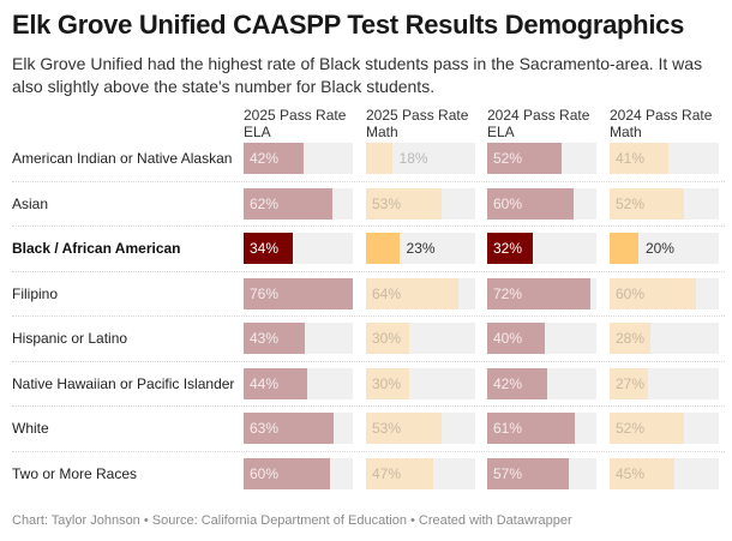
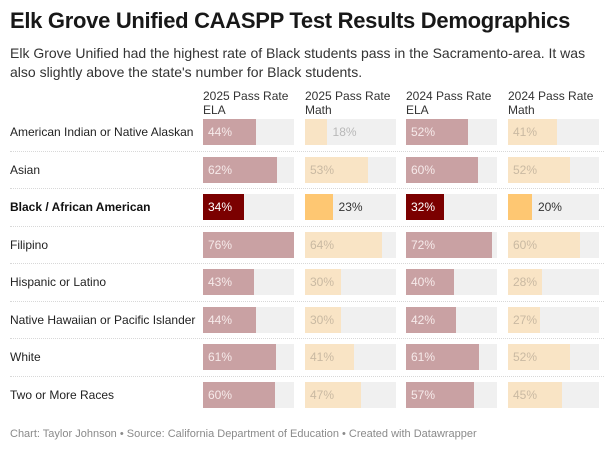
2025 Pass Rate ELA/American Indian or Native Alaskan: 42% -> 44%
2025 Pass Rate ELA/White: 63% -> 61%
2025 Pass Rate Math/White: 53% -> 41%
